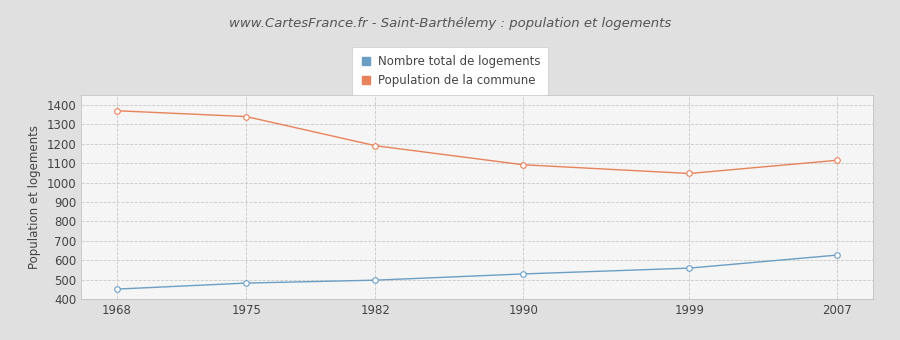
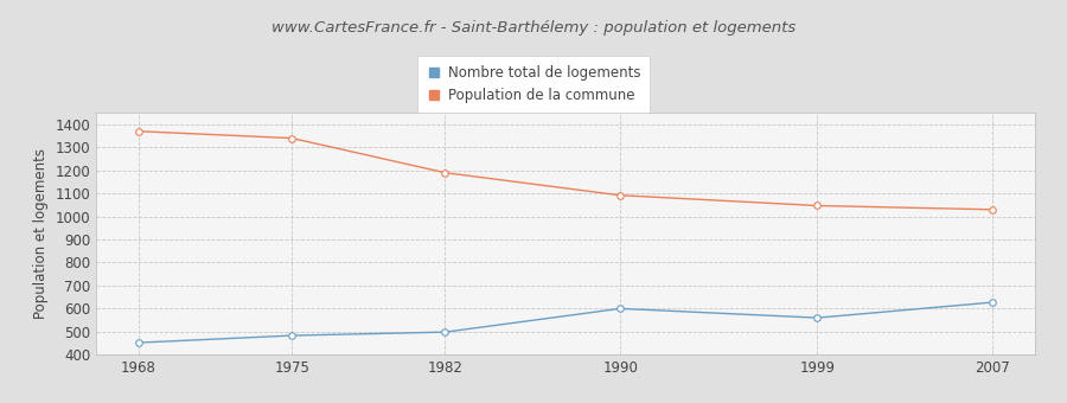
Nombre total de logements/1990: 530 -> 600
Population de la commune/2007: 1120 -> 1030
